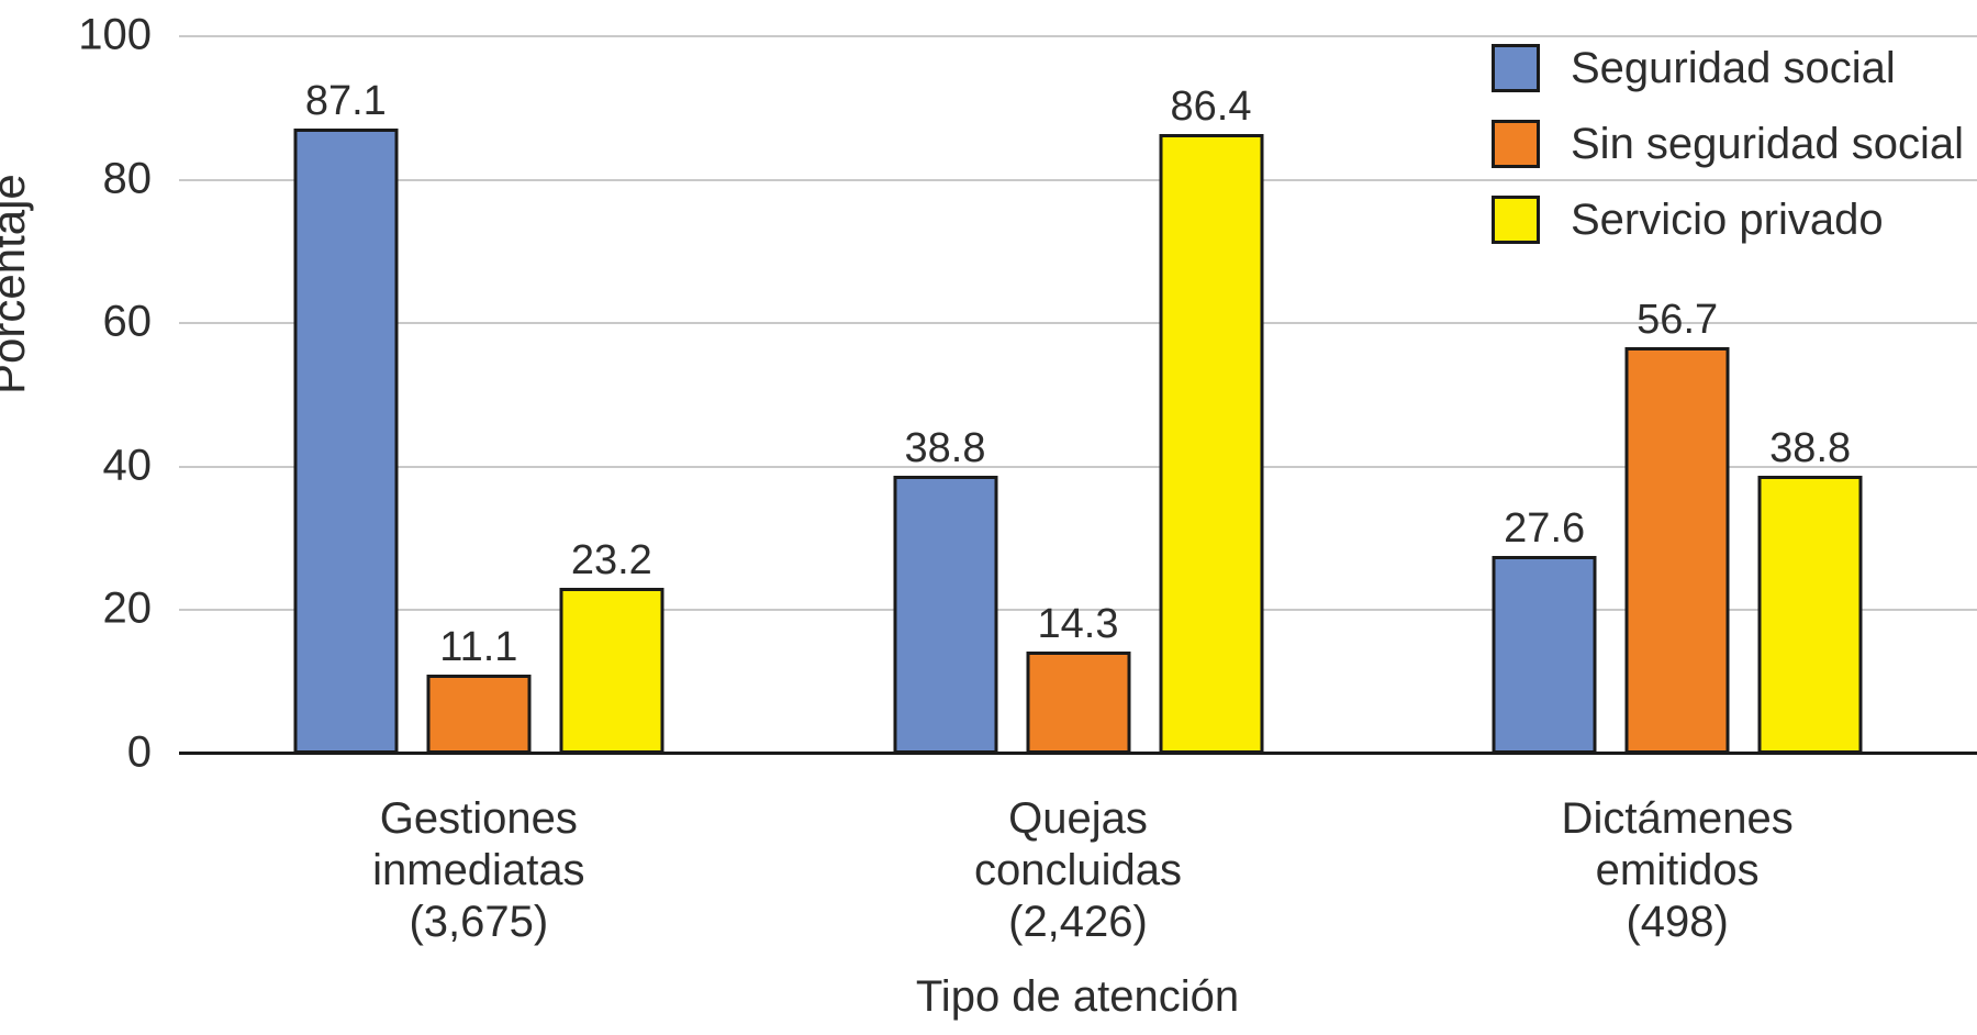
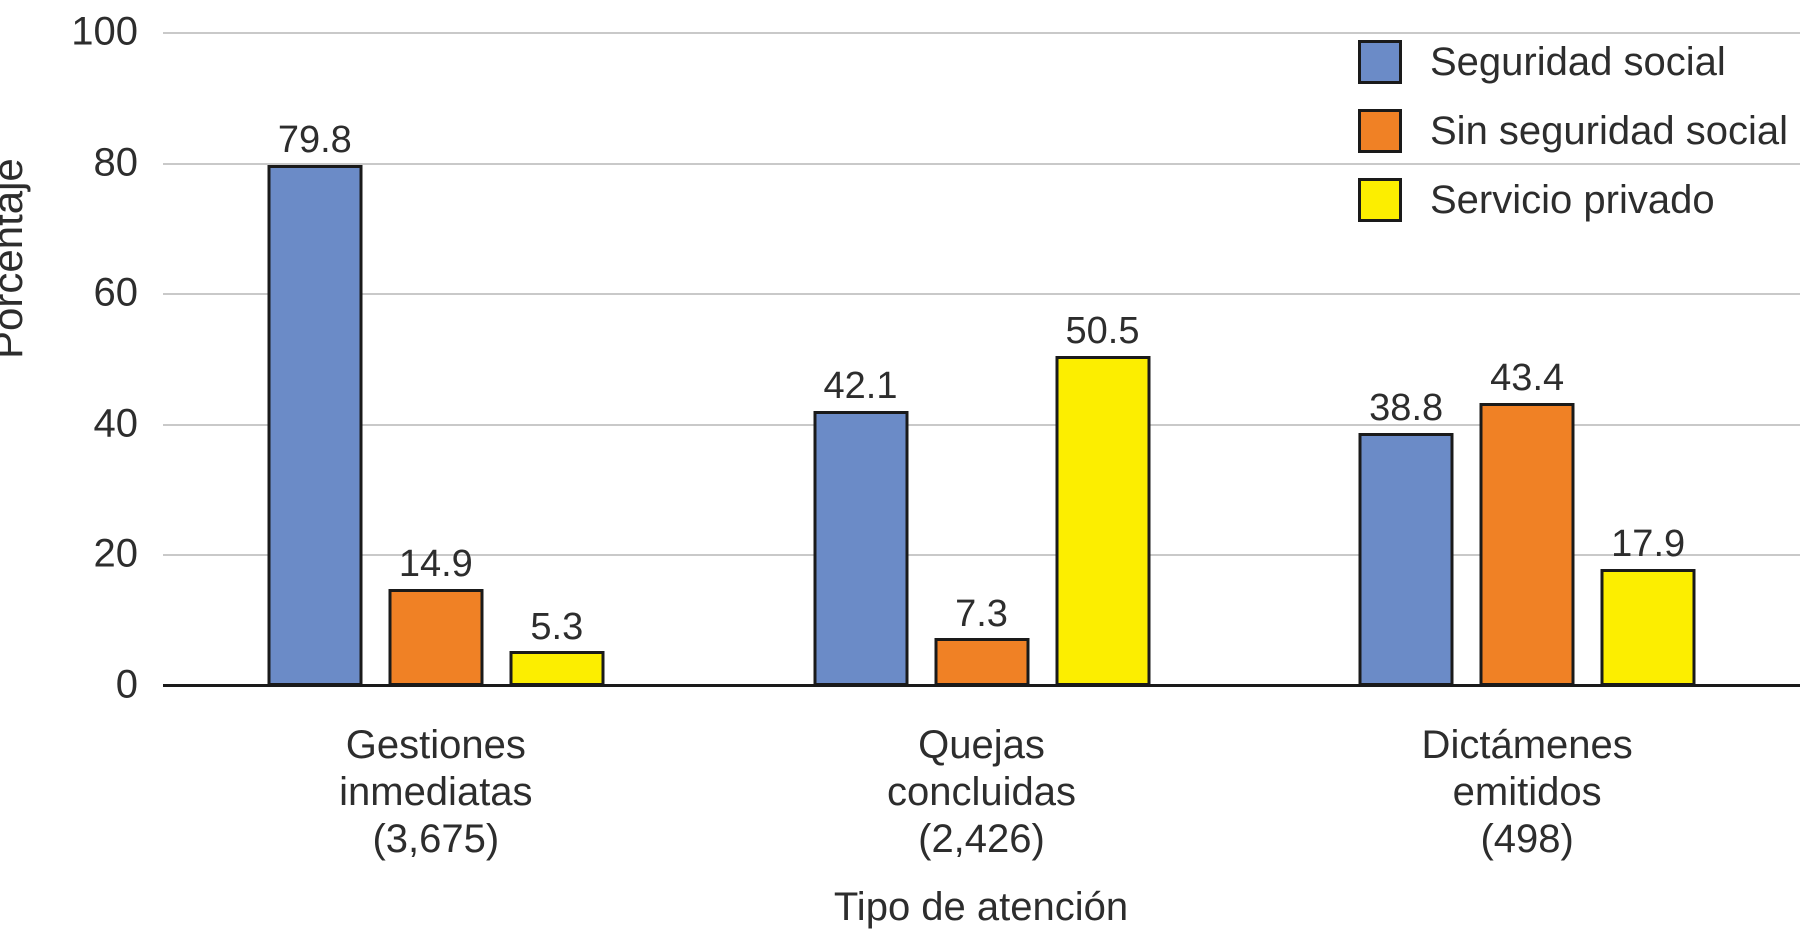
Seguridad social/Gestiones inmediatas: 87.1 -> 79.8
Sin seguridad social/Gestiones inmediatas: 11.1 -> 14.9
Servicio privado/Gestiones inmediatas: 23.2 -> 5.3
Seguridad social/Quejas concluidas: 38.8 -> 42.1
Sin seguridad social/Quejas concluidas: 14.3 -> 7.3
Servicio privado/Quejas concluidas: 86.4 -> 50.5
Seguridad social/Dictámenes emitidos: 27.6 -> 38.8
Sin seguridad social/Dictámenes emitidos: 56.7 -> 43.4
Servicio privado/Dictámenes emitidos: 38.8 -> 17.9
